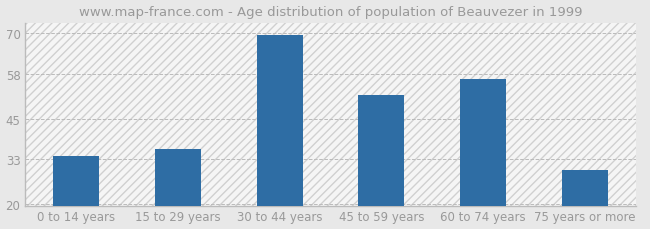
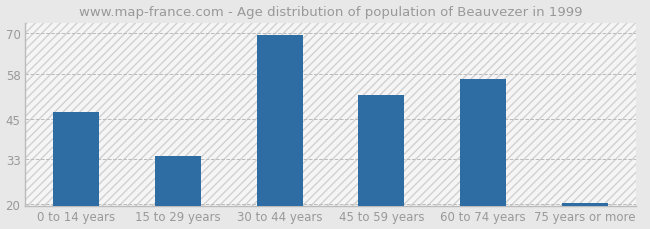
0 to 14 years: 34.0 -> 47.0
15 to 29 years: 36.0 -> 34.0
75 years or more: 30.0 -> 20.3
